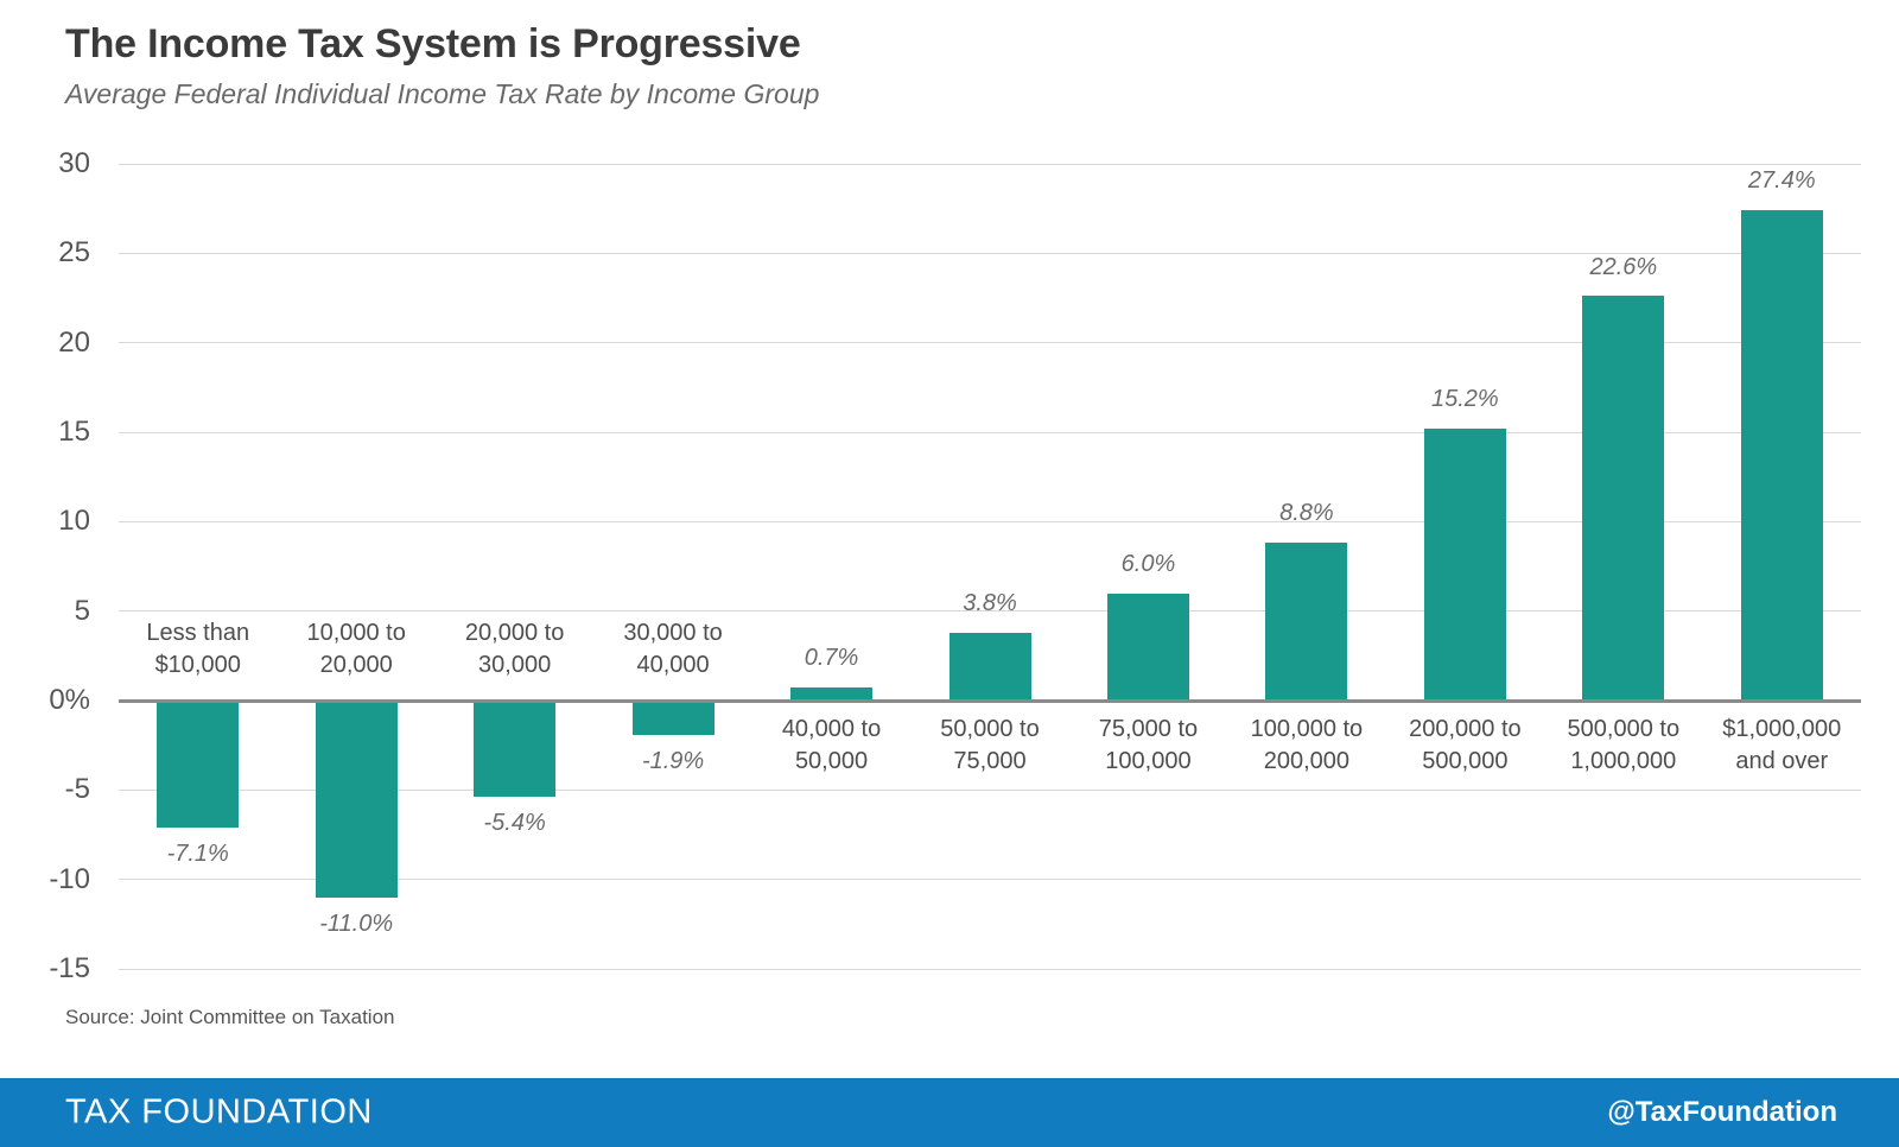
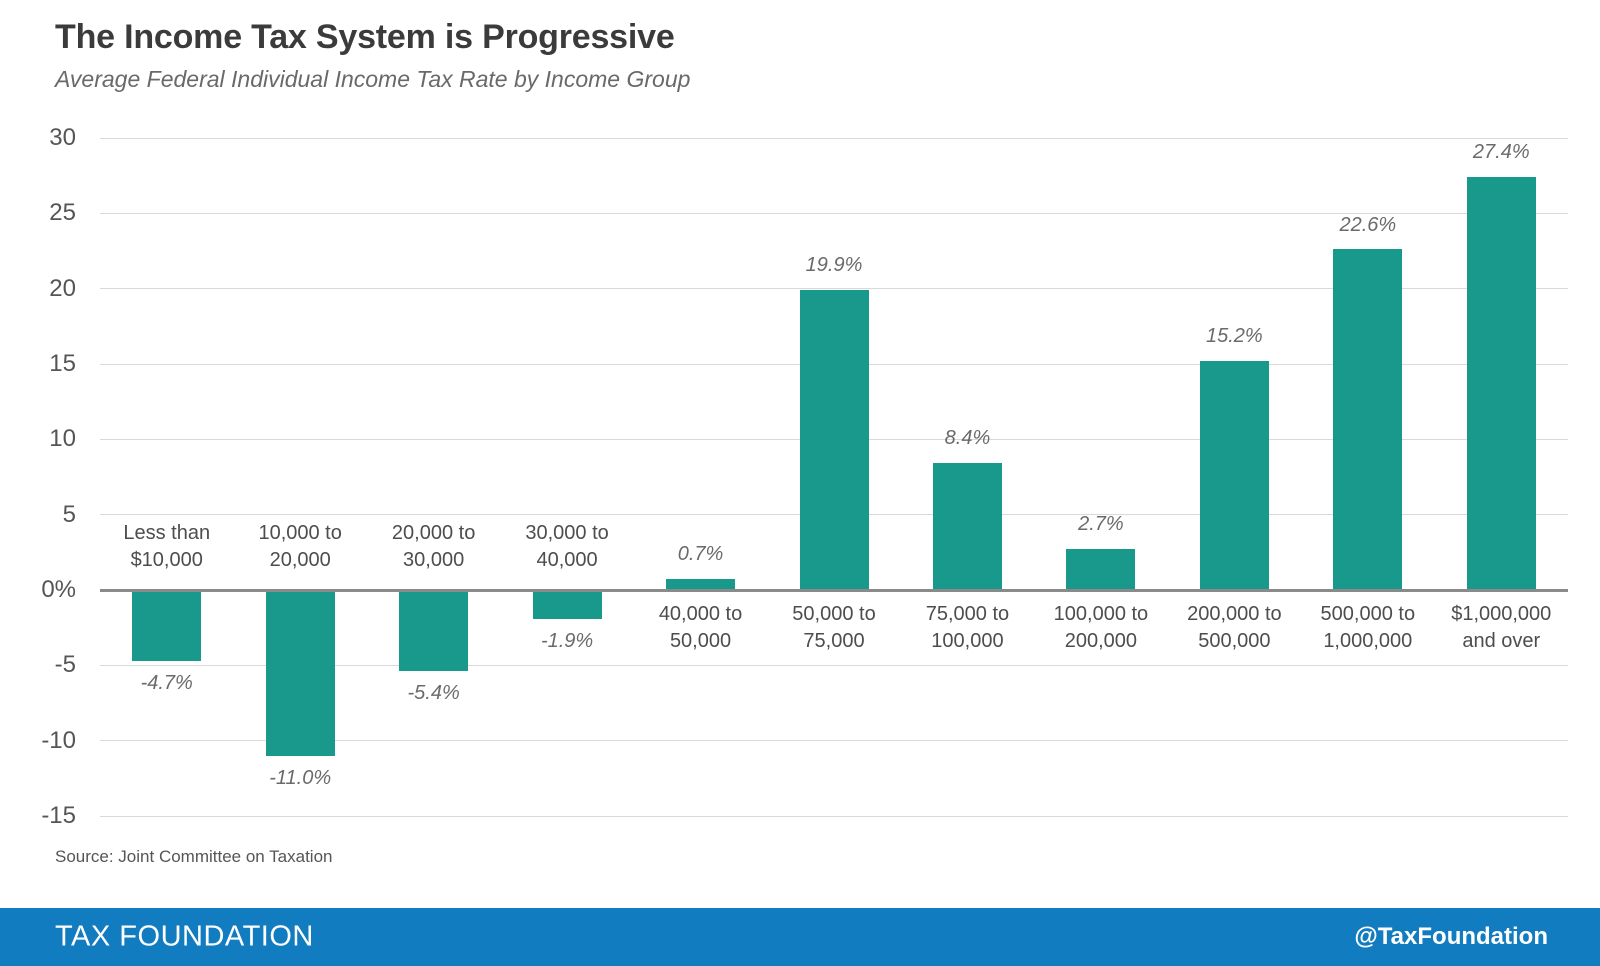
Less than $10,000: -7.1% -> -4.7%
50,000 to 75,000: 3.8% -> 19.9%
75,000 to 100,000: 6.0% -> 8.4%
100,000 to 200,000: 8.8% -> 2.7%
